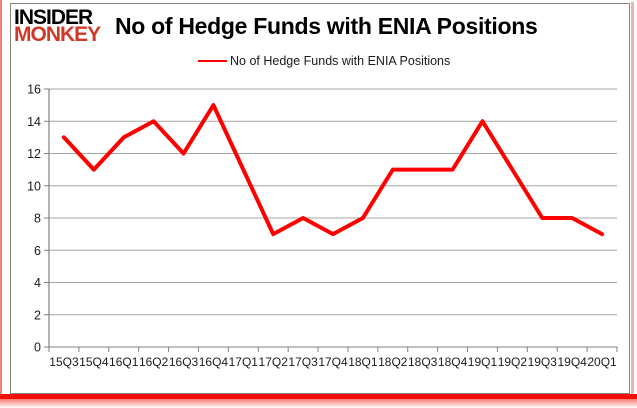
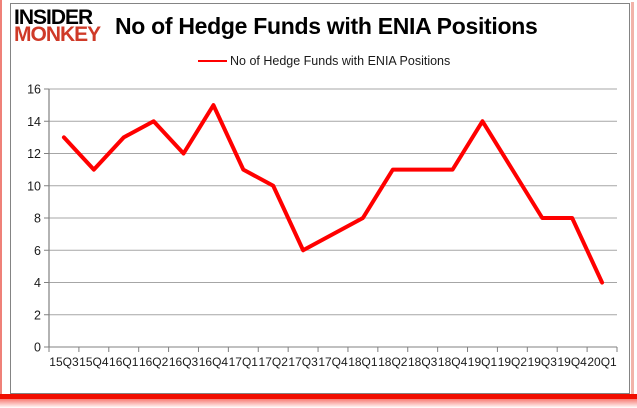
17Q2: 7 -> 10
17Q3: 8 -> 6
20Q1: 7 -> 4
